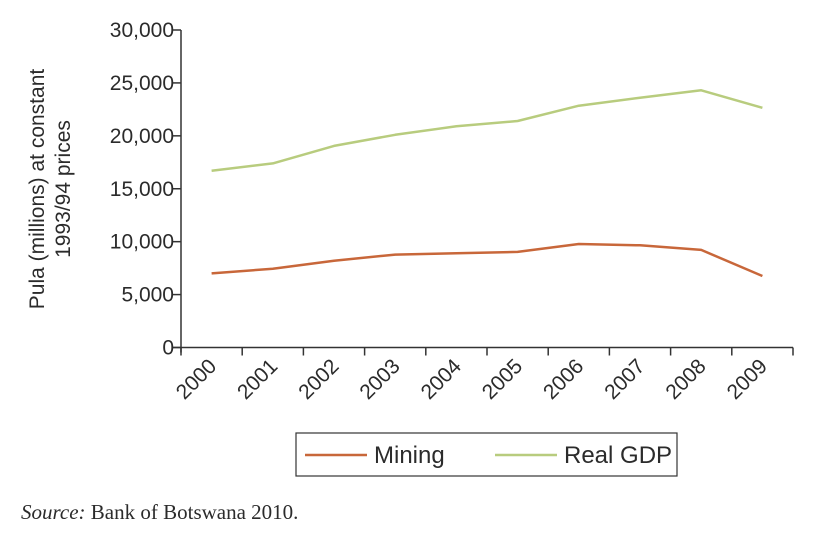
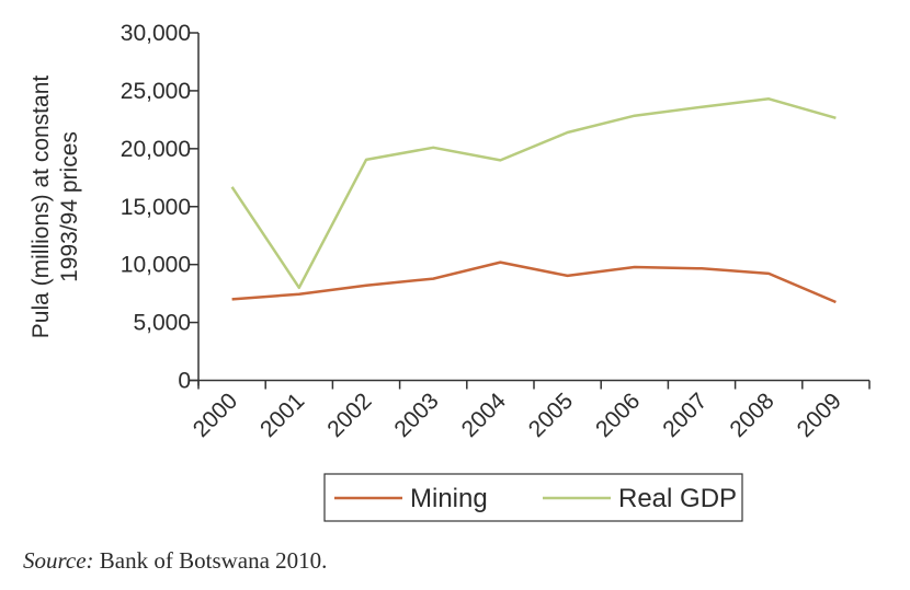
Real GDP/2001: 17400 -> 8000
Mining/2004: 8900 -> 10200
Real GDP/2004: 20900 -> 19000
